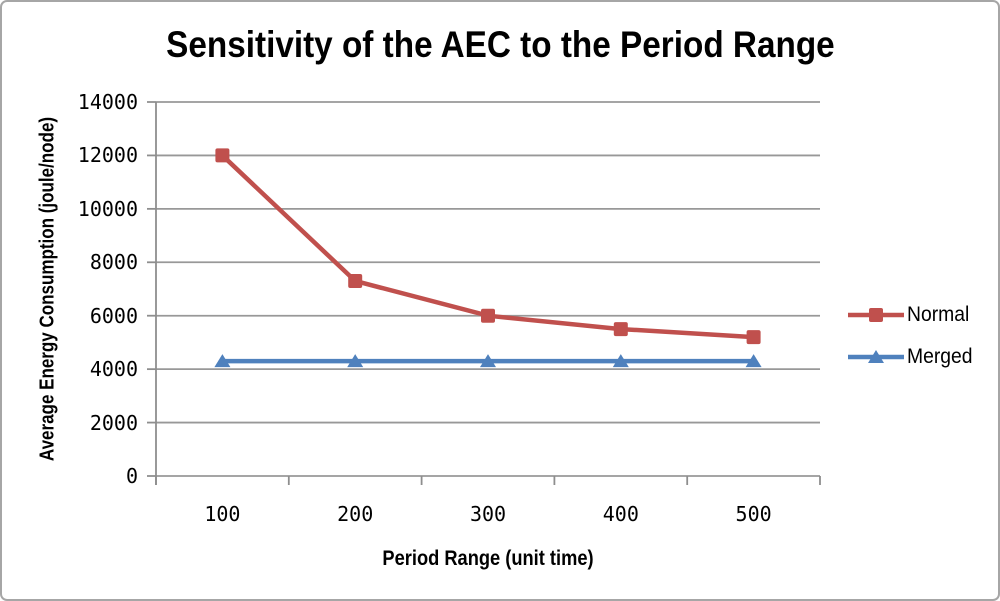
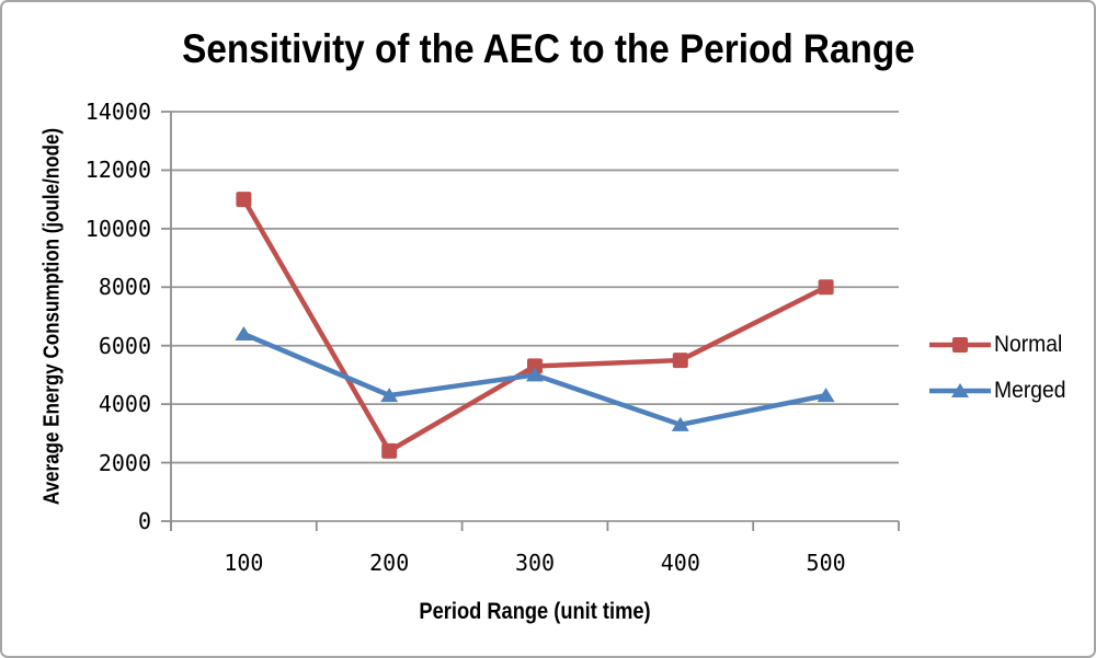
Normal/100: 12000 -> 11000
Merged/100: 4300 -> 6400
Normal/200: 7300 -> 2400
Normal/300: 6000 -> 5300
Merged/300: 4300 -> 5000
Merged/400: 4300 -> 3300
Normal/500: 5200 -> 8000
